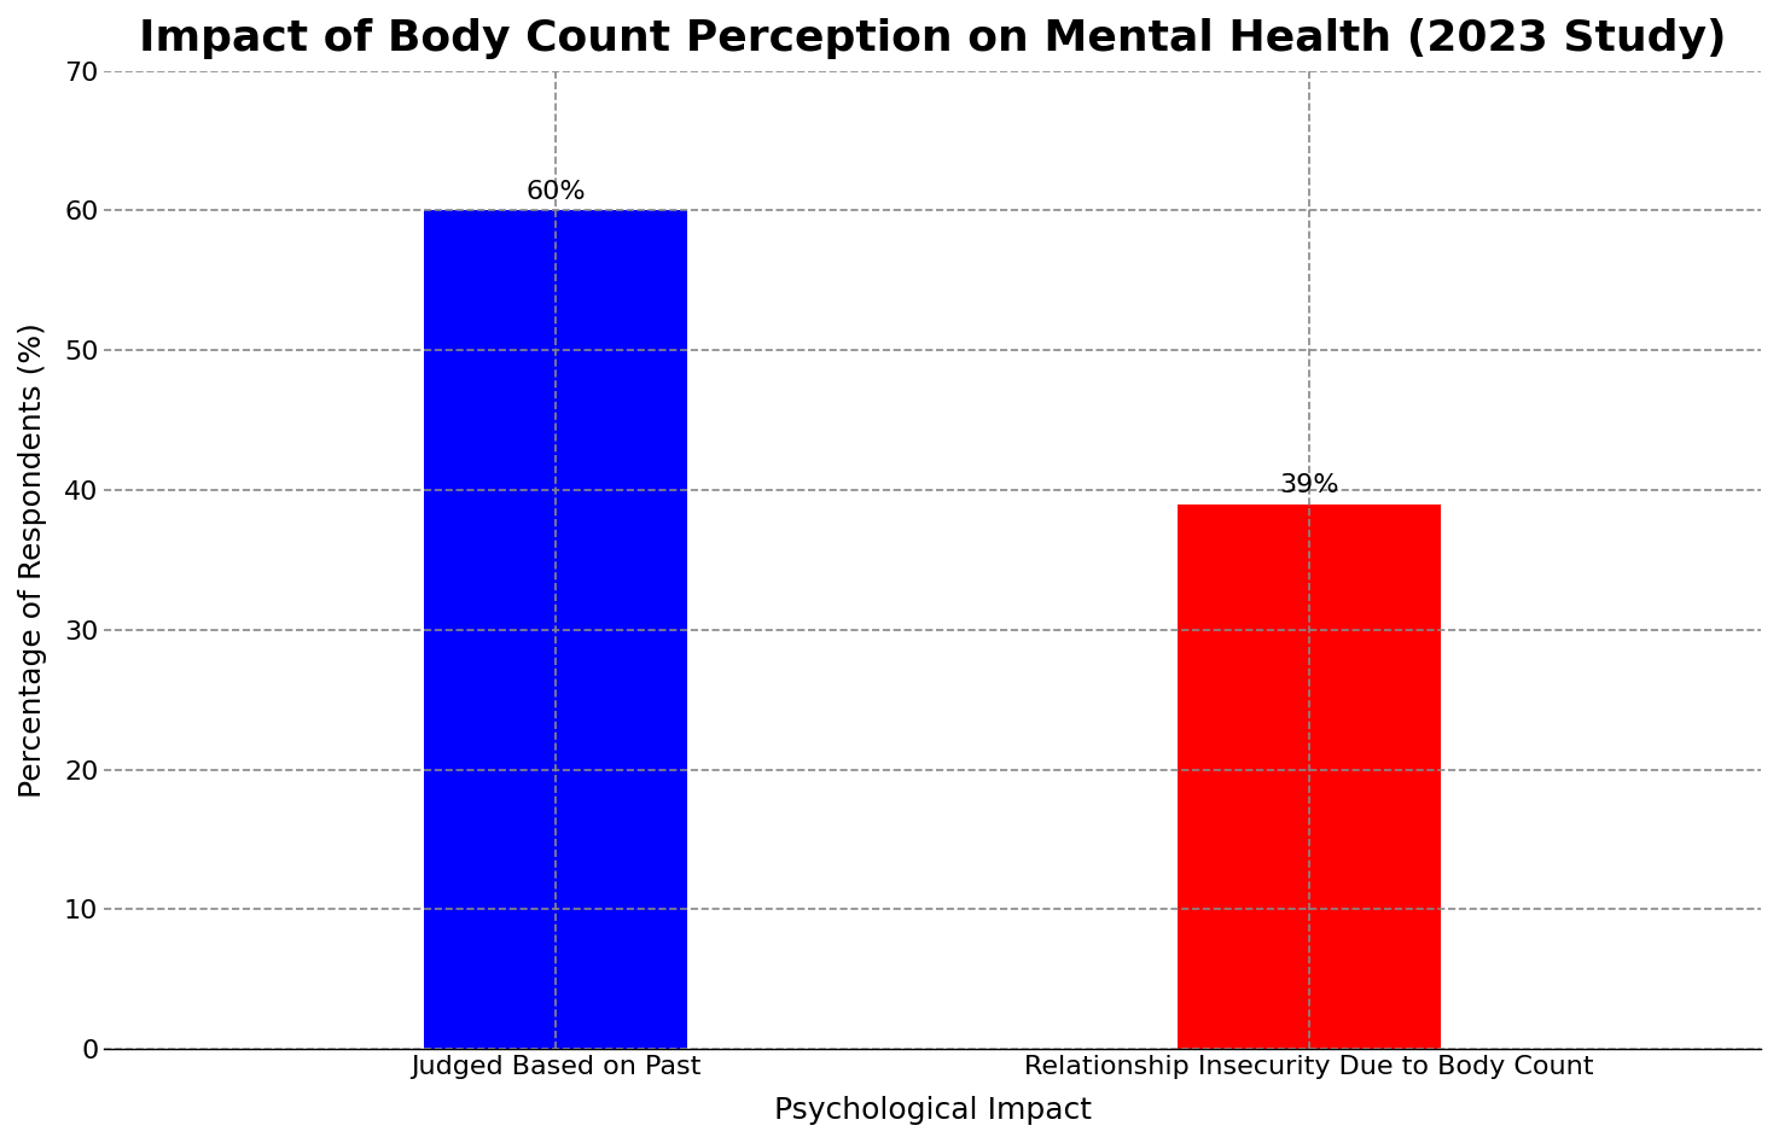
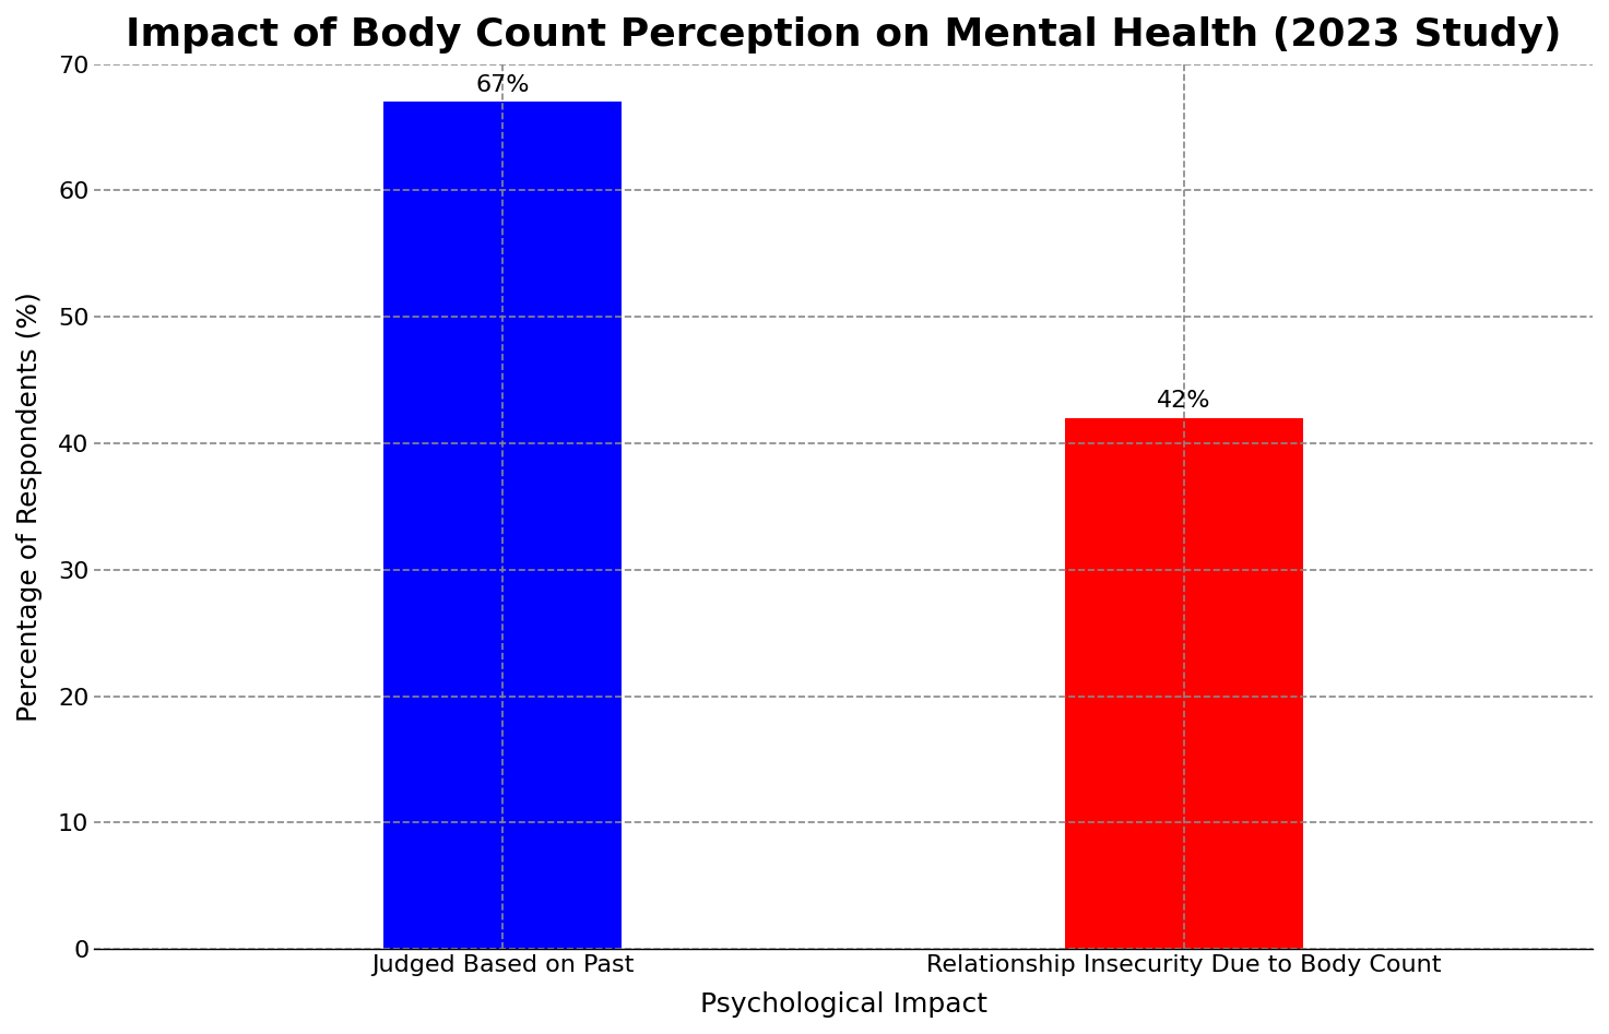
Judged Based on Past: 60% -> 67%
Relationship Insecurity Due to Body Count: 39% -> 42%
